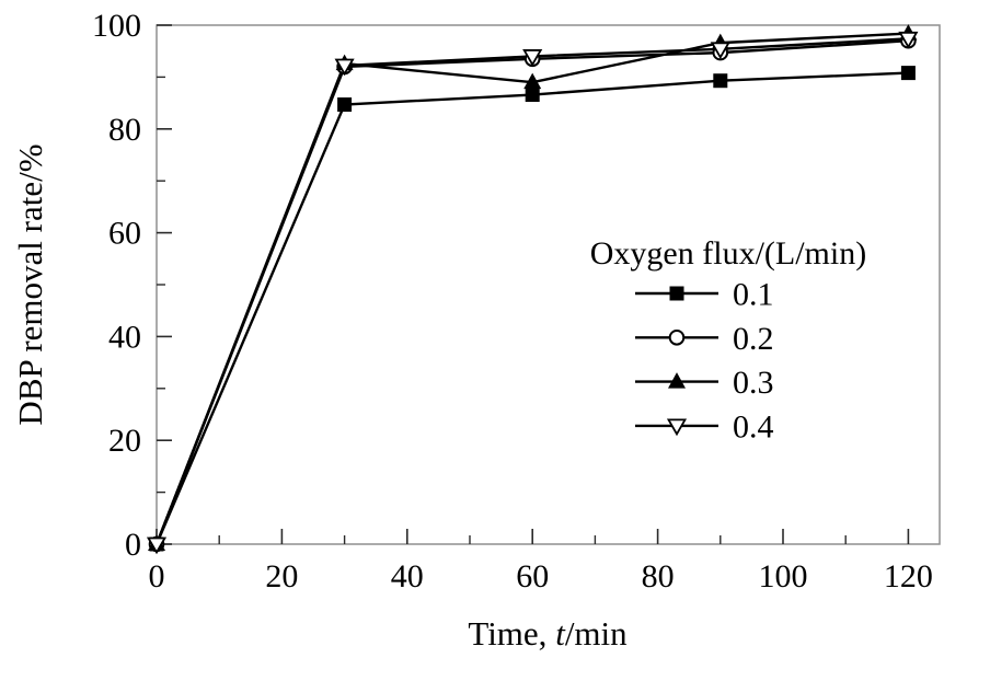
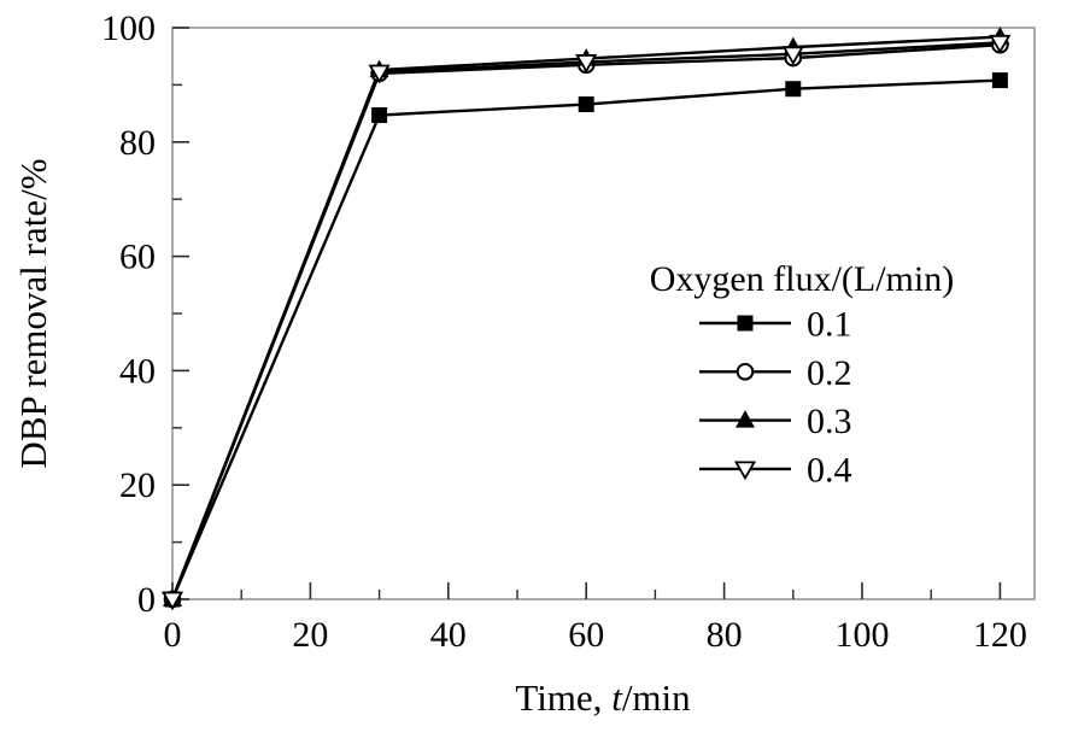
0.3/60: 89 -> 95
